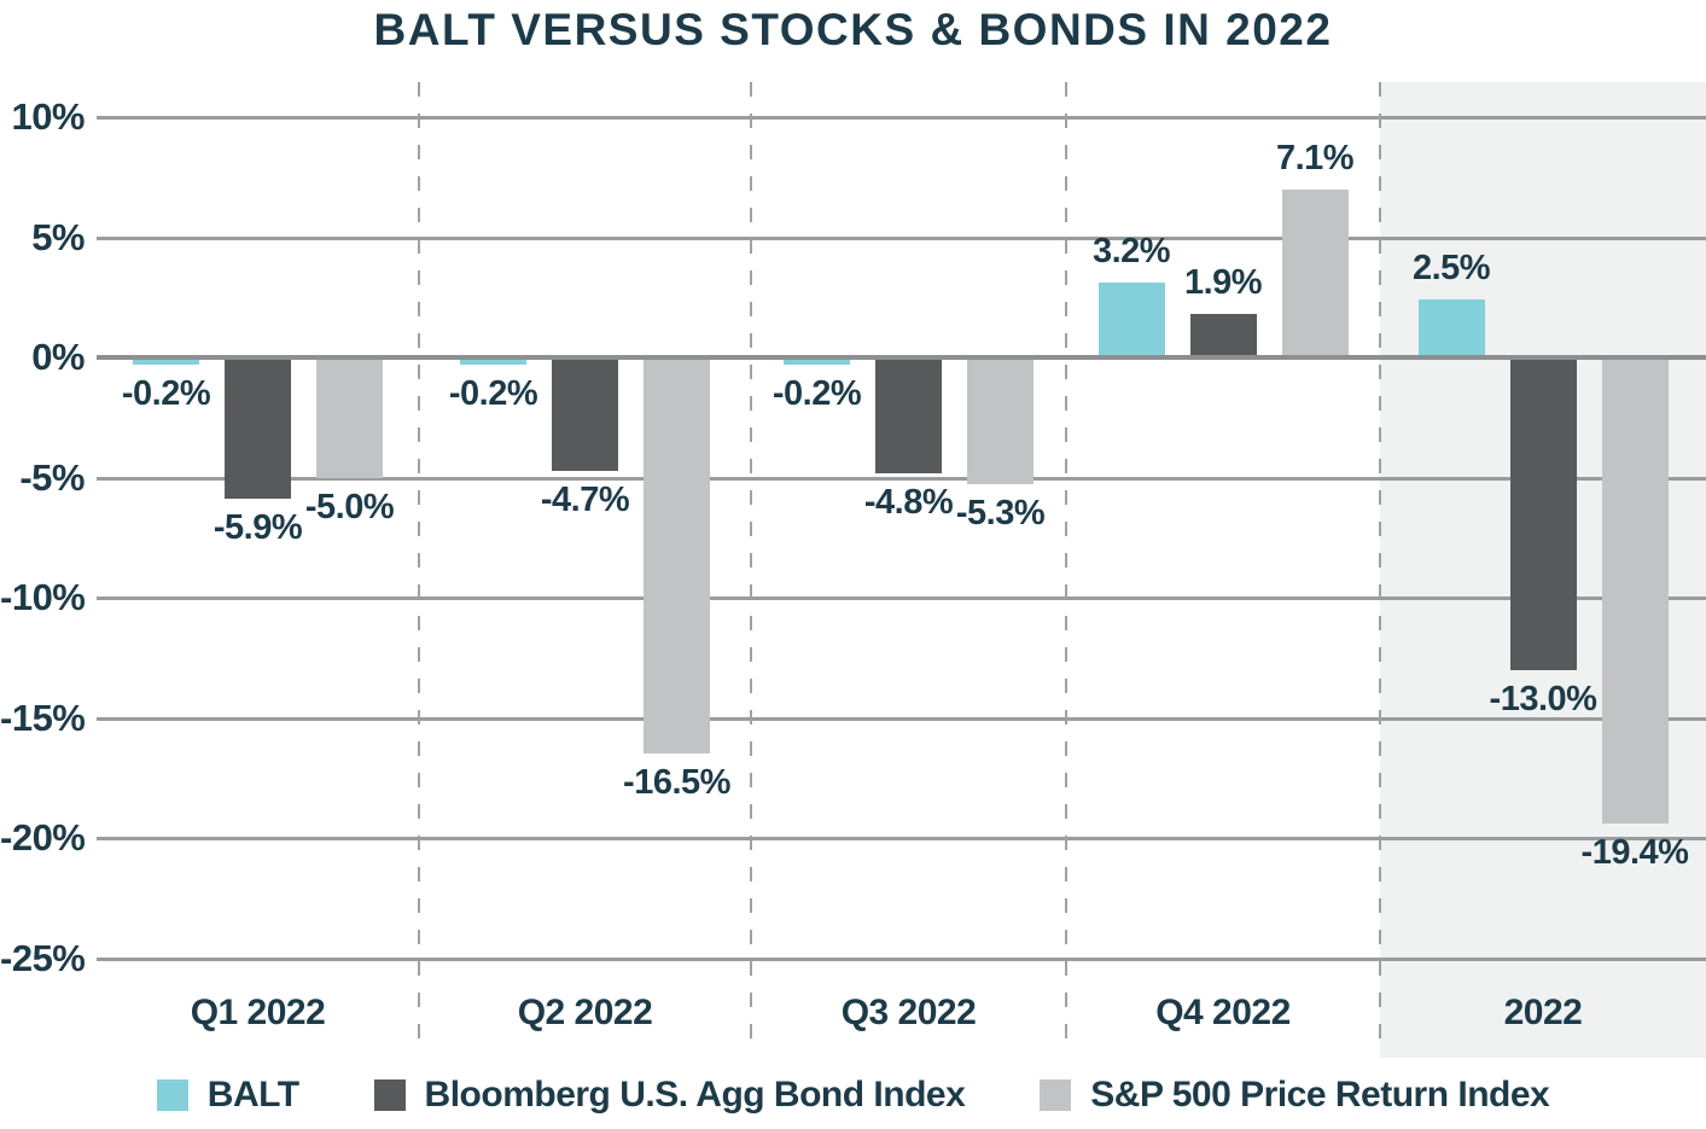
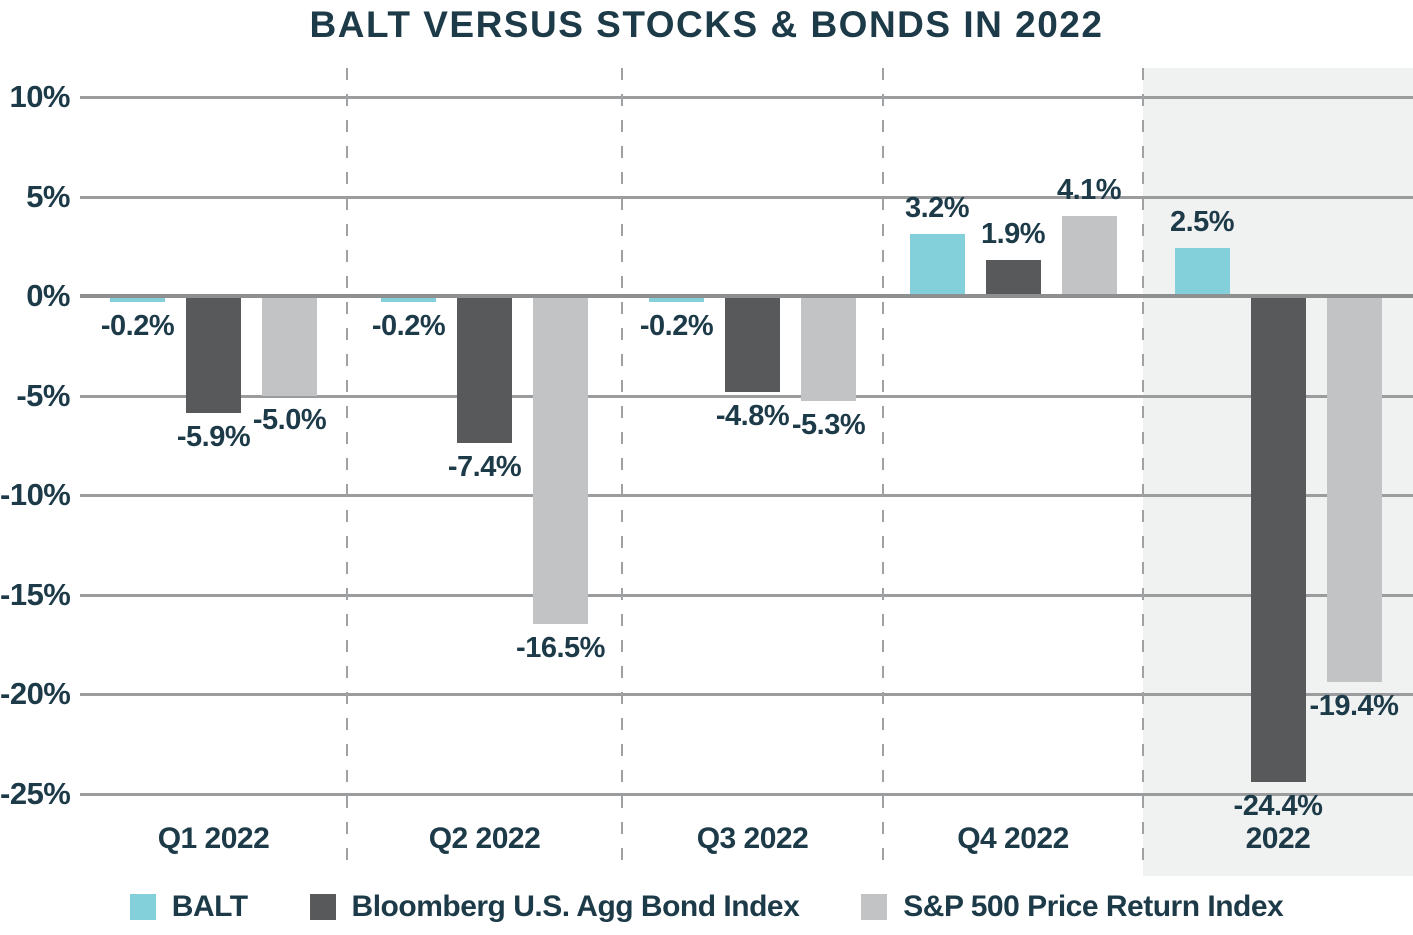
Bloomberg U.S. Agg Bond Index/Q2 2022: -4.7% -> -7.4%
S&P 500 Price Return Index/Q4 2022: 7.1% -> 4.1%
Bloomberg U.S. Agg Bond Index/2022: -13.0% -> -24.4%
